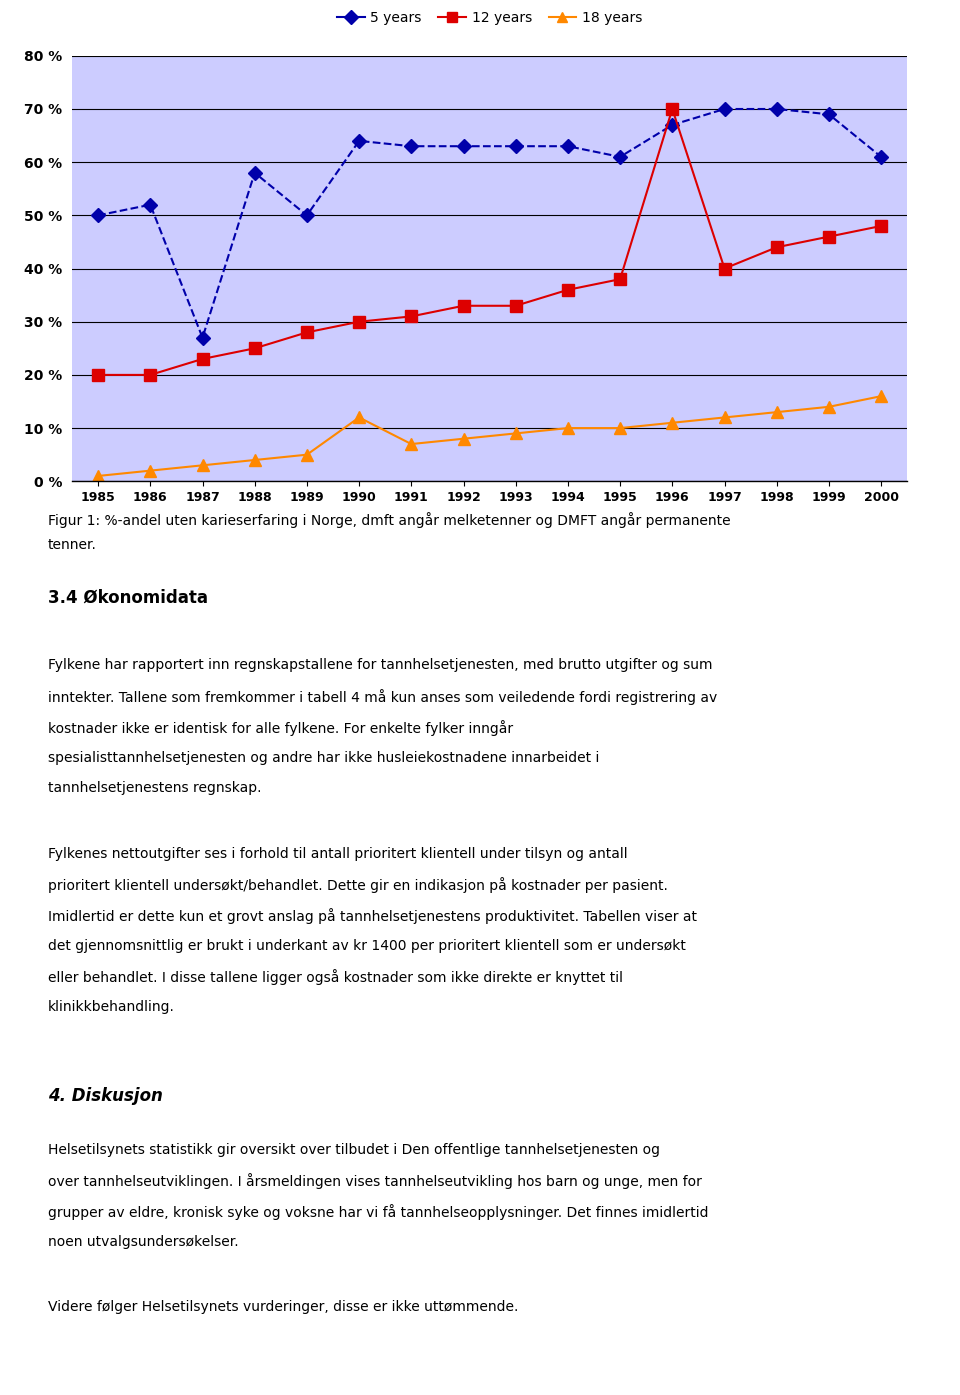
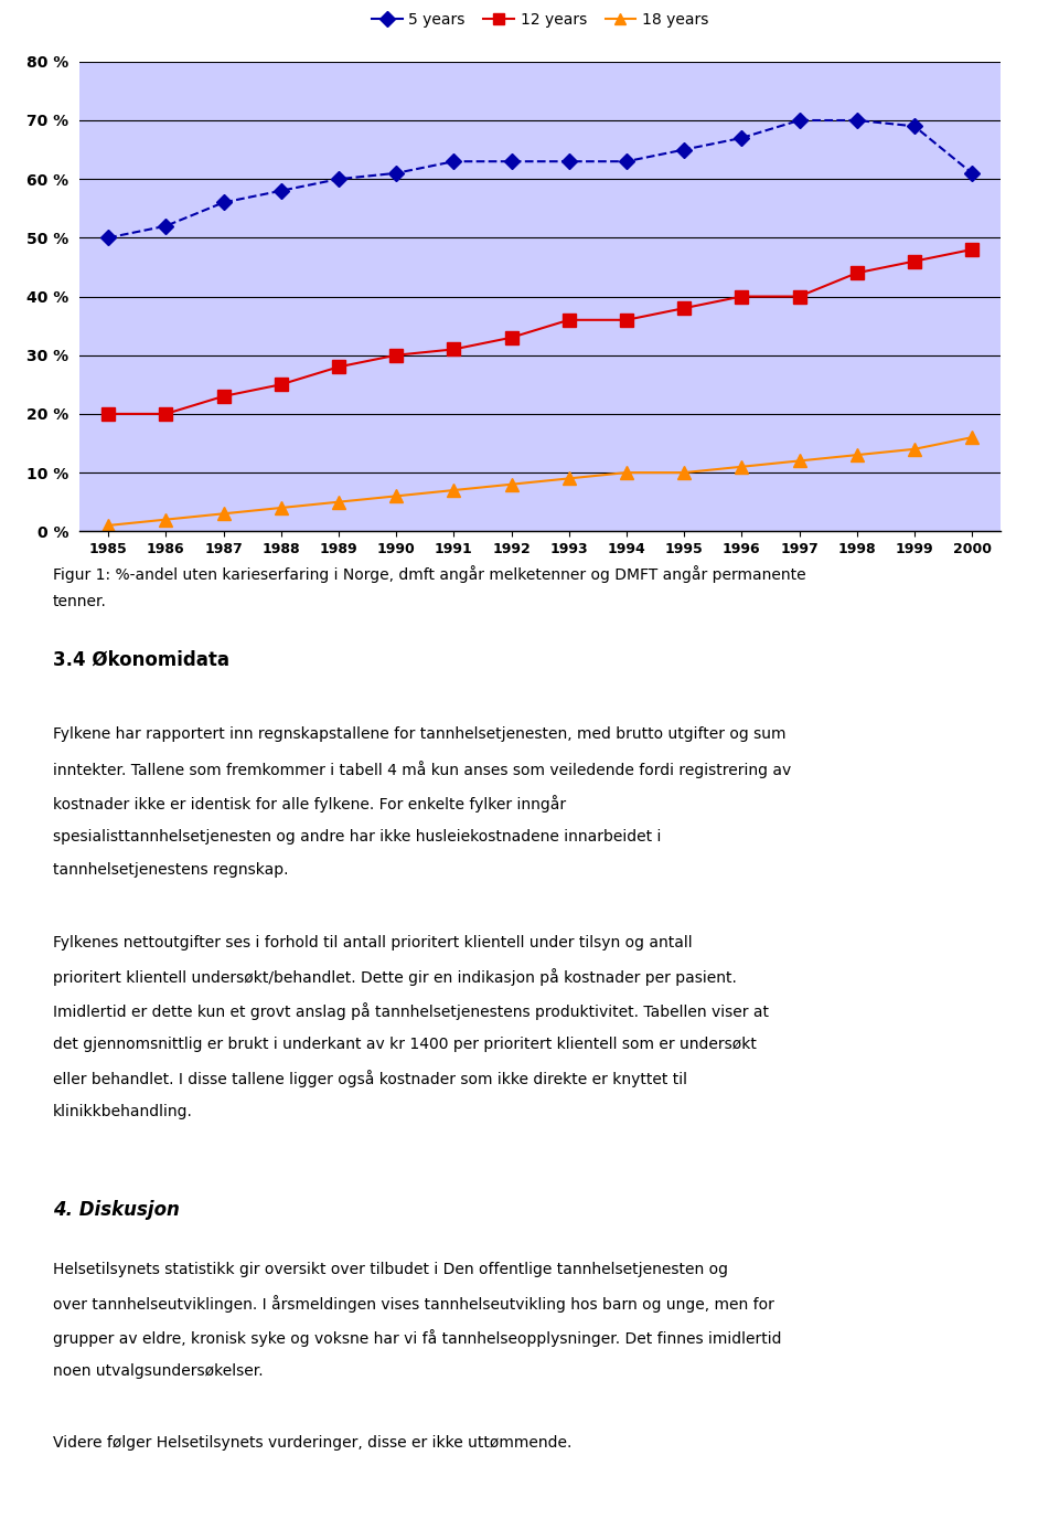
5 years/1987: 27 % -> 56 %
5 years/1989: 50 % -> 60 %
5 years/1990: 64 % -> 61 %
18 years/1990: 12 % -> 6 %
12 years/1993: 33 % -> 36 %
5 years/1995: 61 % -> 65 %
12 years/1996: 70 % -> 40 %
